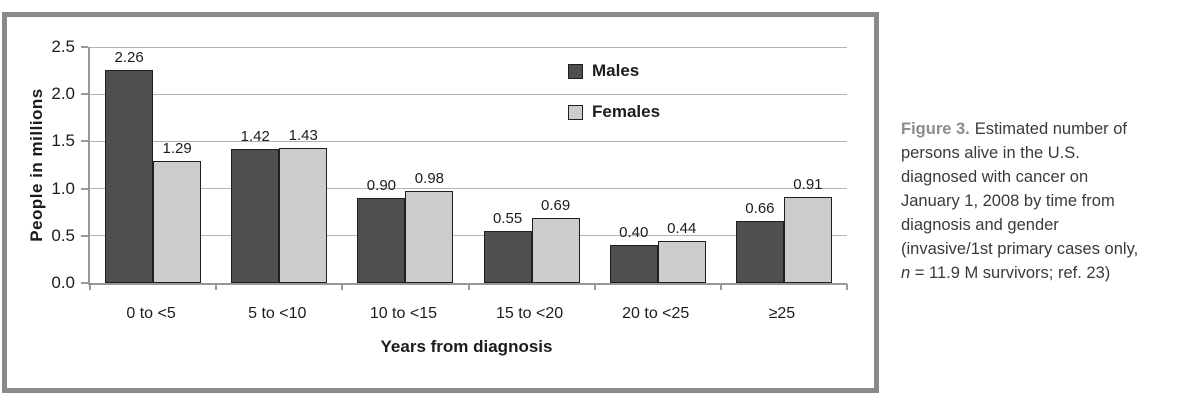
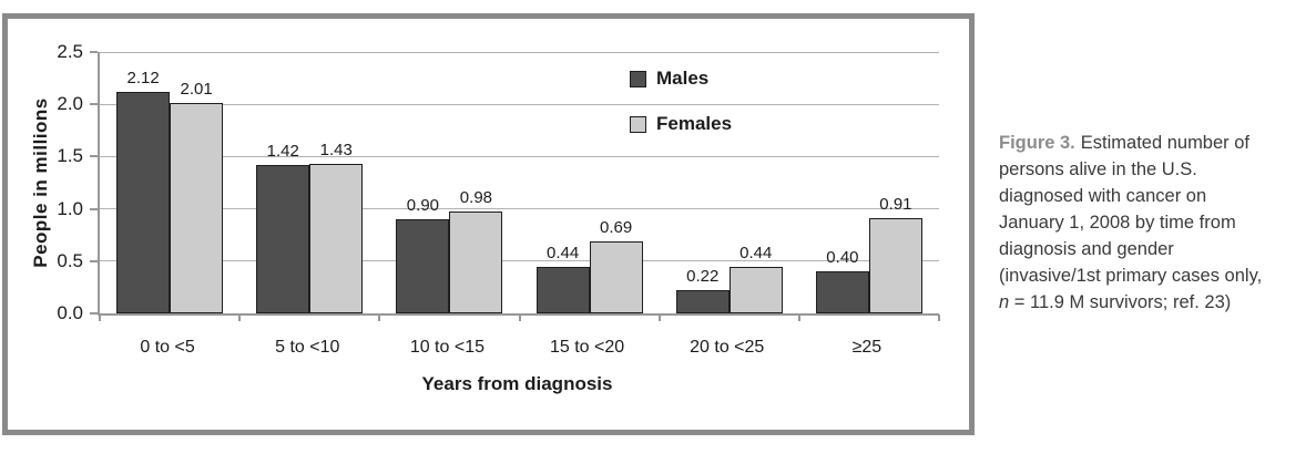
Males/0 to <5: 2.26 -> 2.12
Females/0 to <5: 1.29 -> 2.01
Males/15 to <20: 0.55 -> 0.44
Males/20 to <25: 0.40 -> 0.22
Males/≥25: 0.66 -> 0.40
